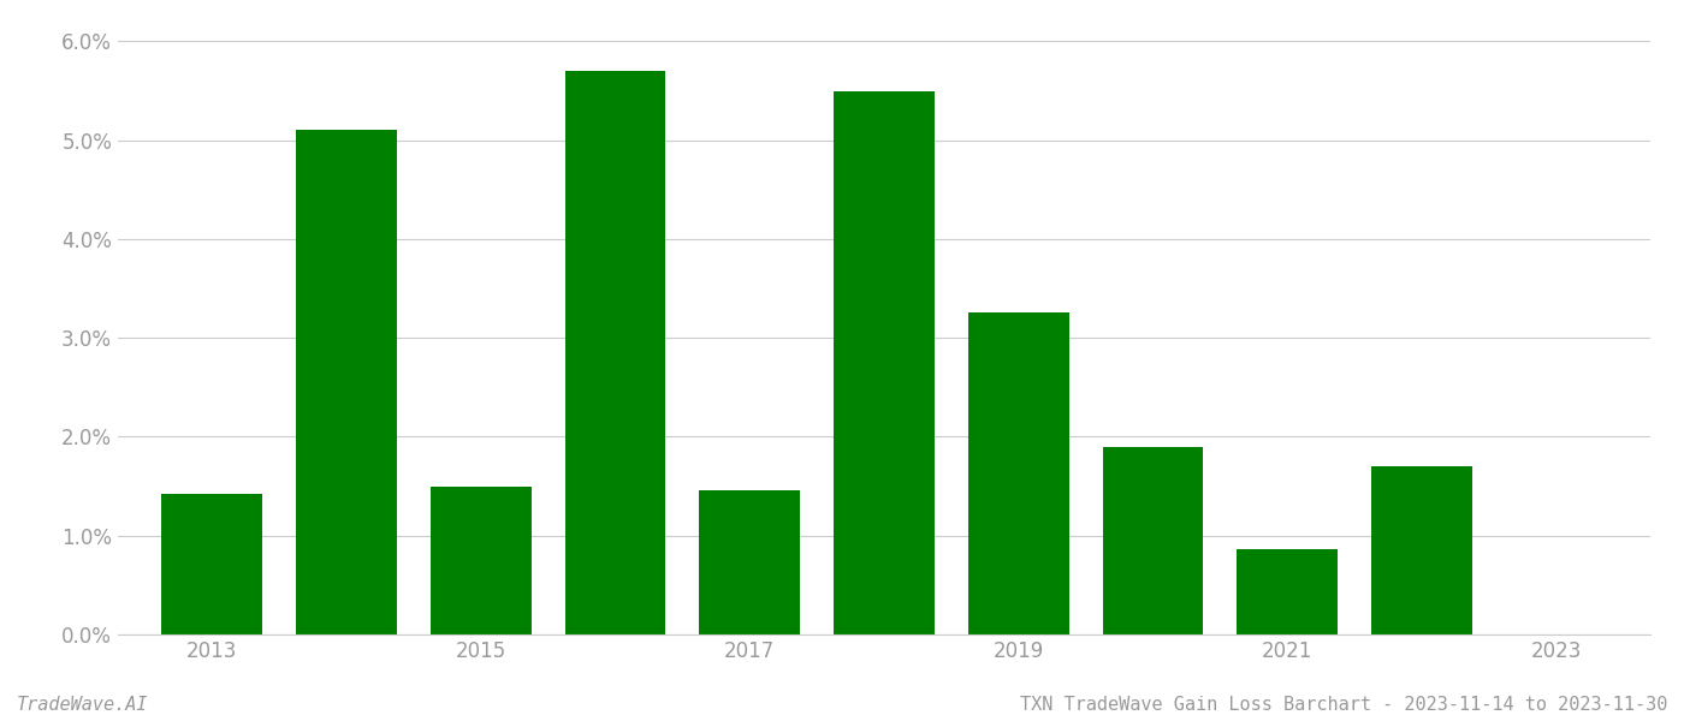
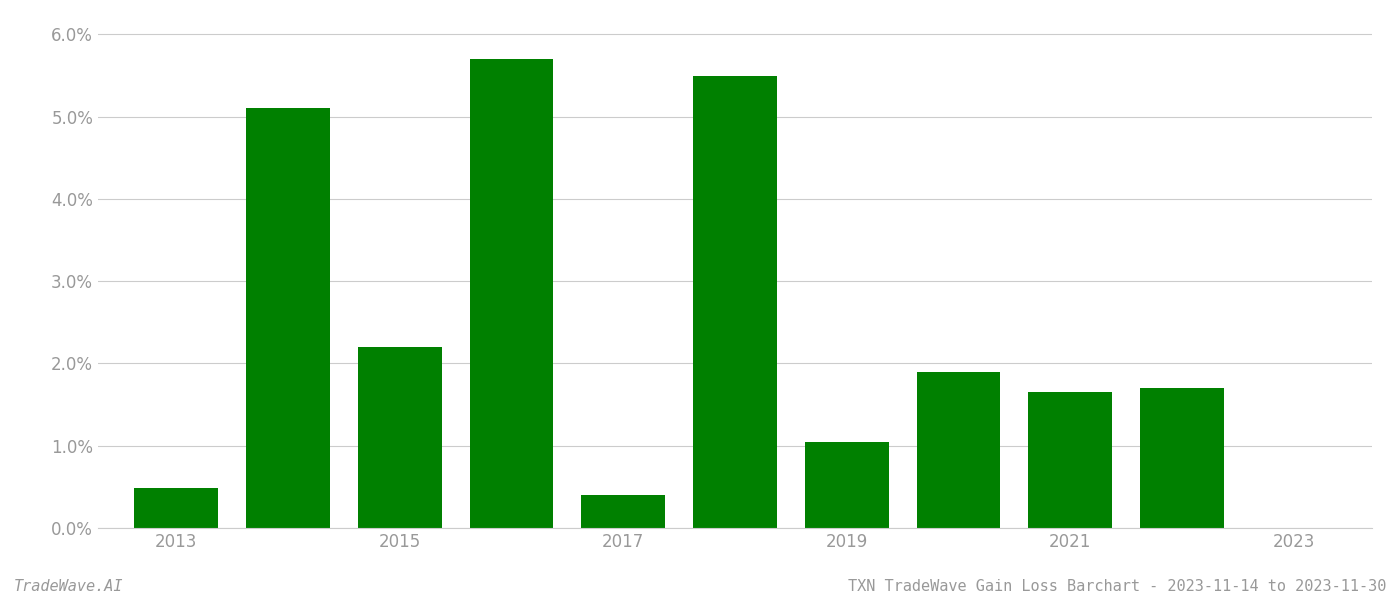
2013: 1.42% -> 0.49%
2015: 1.50% -> 2.20%
2017: 1.46% -> 0.40%
2019: 3.26% -> 1.05%
2021: 0.86% -> 1.65%
